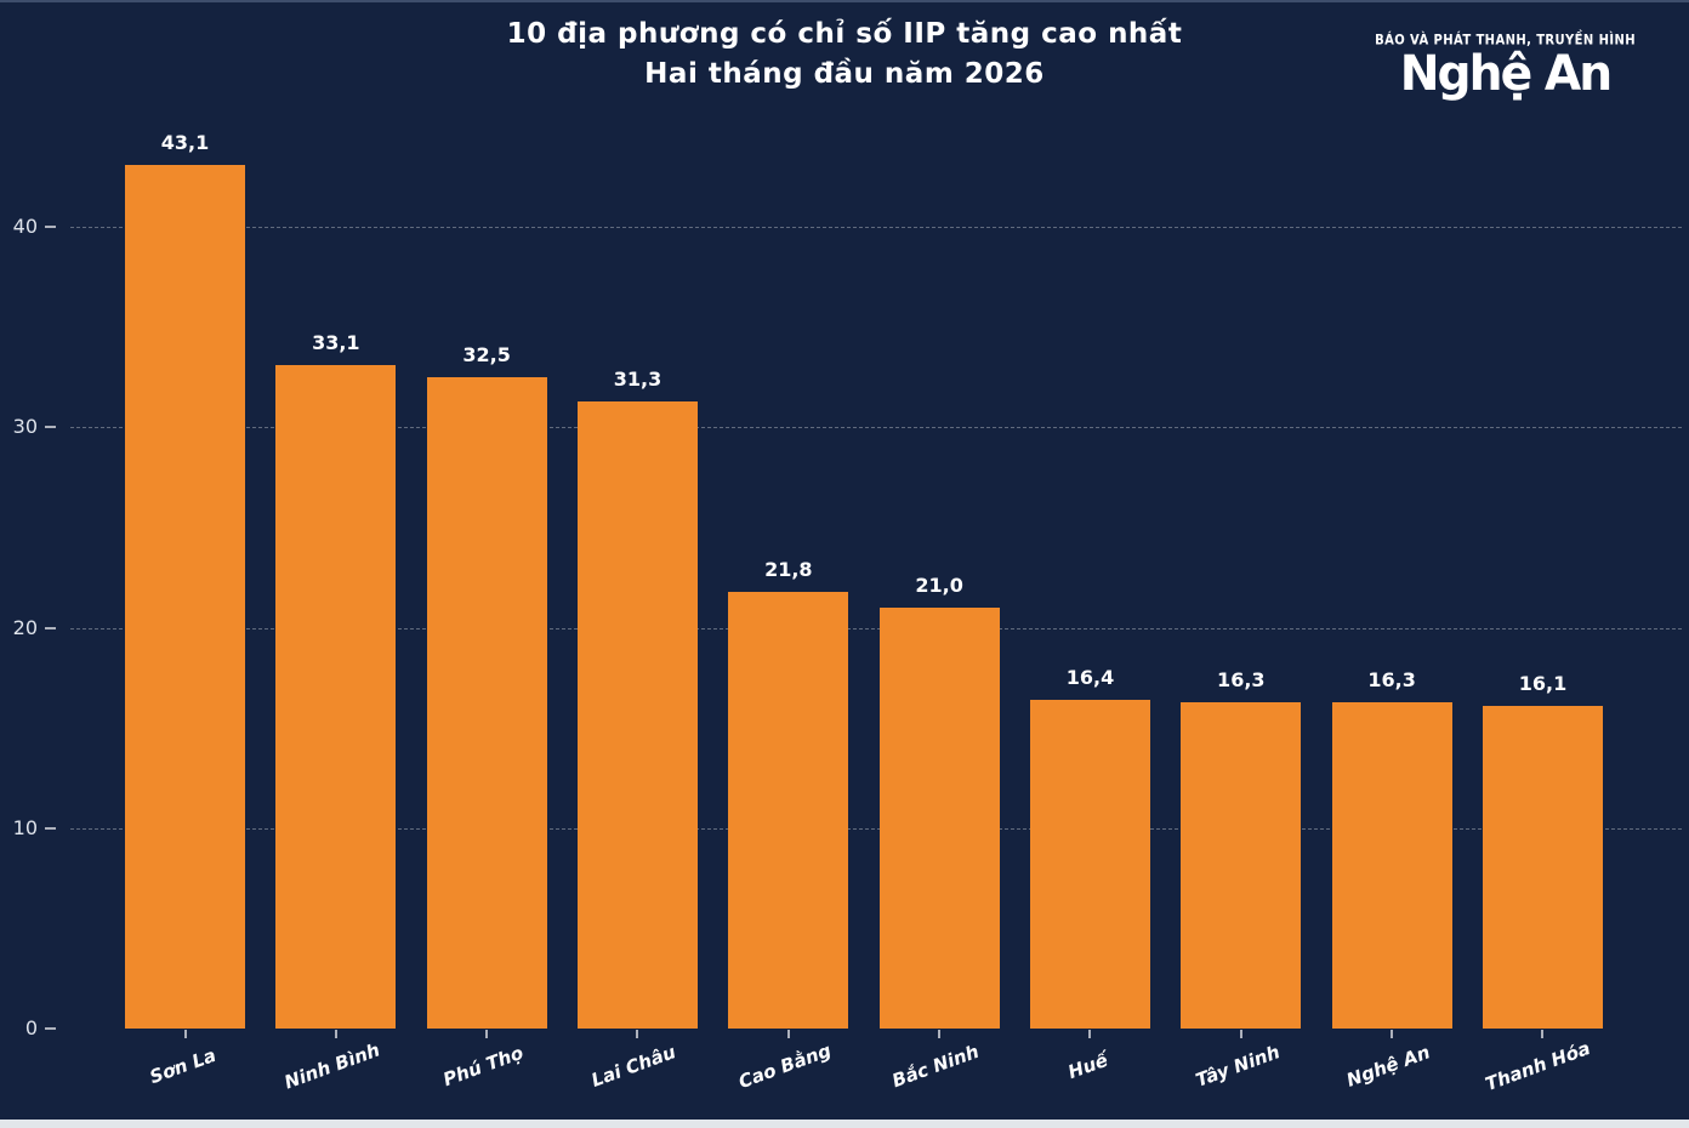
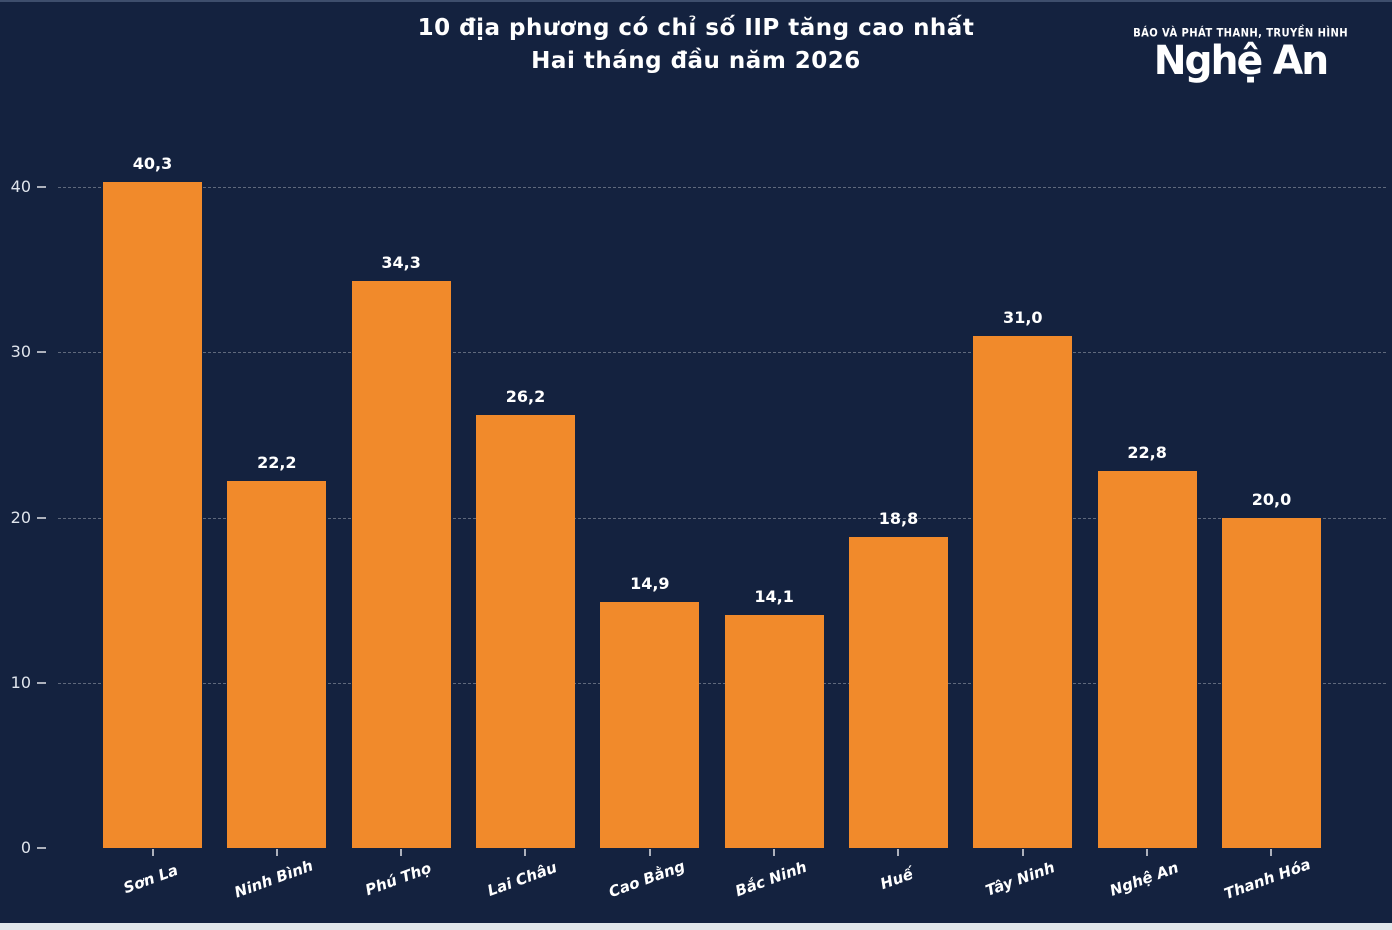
Sơn La: 43,1 -> 40,3
Ninh Bình: 33,1 -> 22,2
Phú Thọ: 32,5 -> 34,3
Lai Châu: 31,3 -> 26,2
Cao Bằng: 21,8 -> 14,9
Bắc Ninh: 21,0 -> 14,1
Huế: 16,4 -> 18,8
Tây Ninh: 16,3 -> 31,0
Nghệ An: 16,3 -> 22,8
Thanh Hóa: 16,1 -> 20,0
